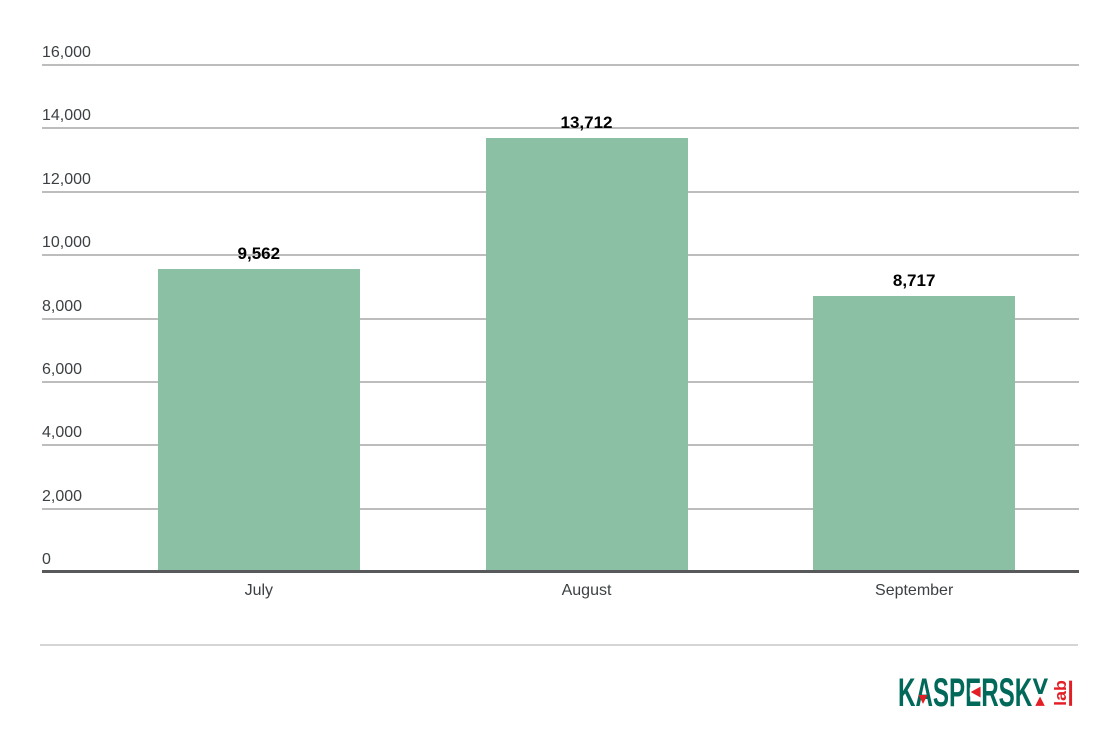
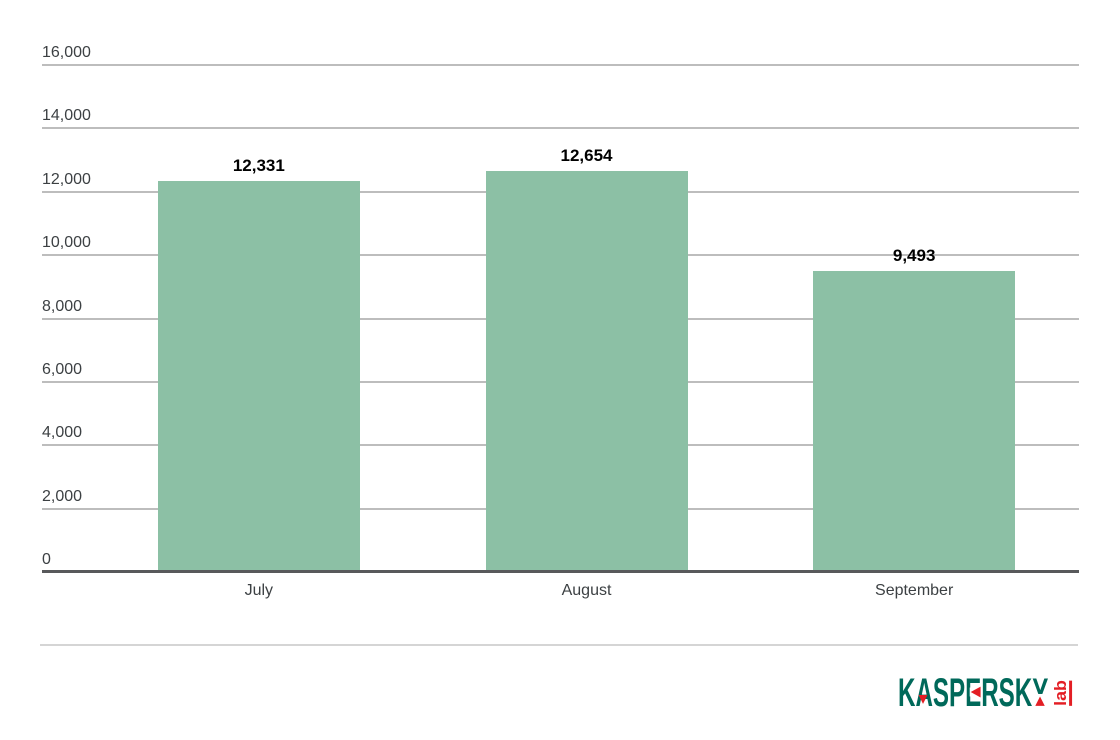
July: 9,562 -> 12,331
August: 13,712 -> 12,654
September: 8,717 -> 9,493
